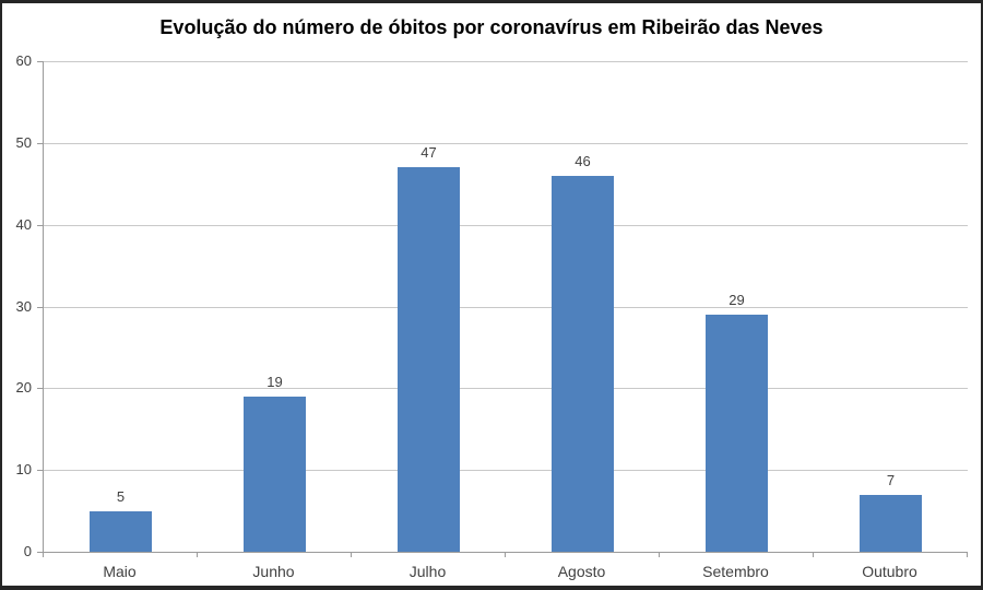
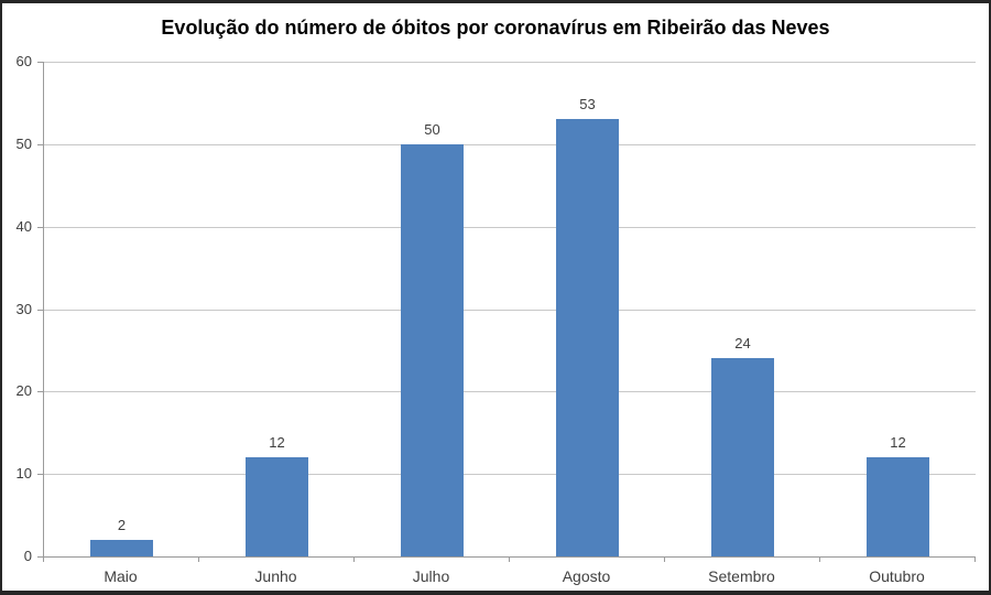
Maio: 5 -> 2
Junho: 19 -> 12
Julho: 47 -> 50
Agosto: 46 -> 53
Setembro: 29 -> 24
Outubro: 7 -> 12
